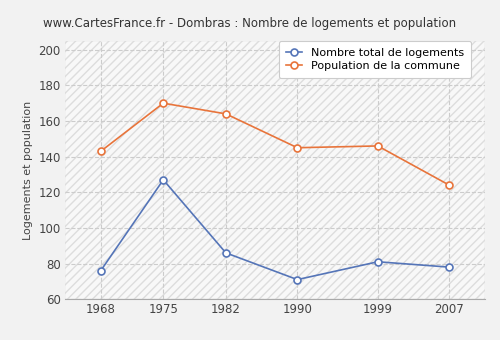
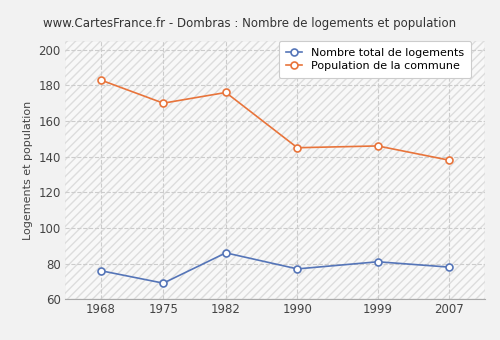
Population de la commune/1968: 143 -> 183
Nombre total de logements/1975: 127 -> 69
Population de la commune/1982: 164 -> 176
Nombre total de logements/1990: 71 -> 77
Population de la commune/2007: 124 -> 138
